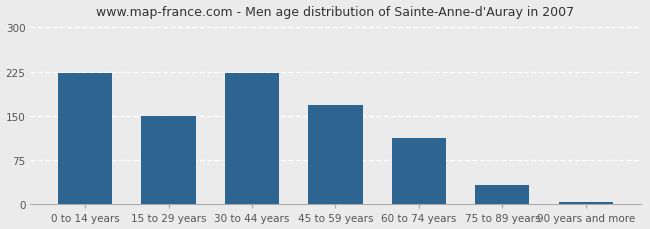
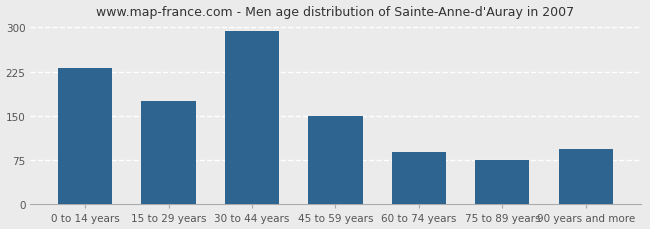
0 to 14 years: 222 -> 232
15 to 29 years: 150 -> 176
30 to 44 years: 223 -> 294
45 to 59 years: 168 -> 150
60 to 74 years: 113 -> 88
75 to 89 years: 33 -> 76
90 years and more: 4 -> 94
